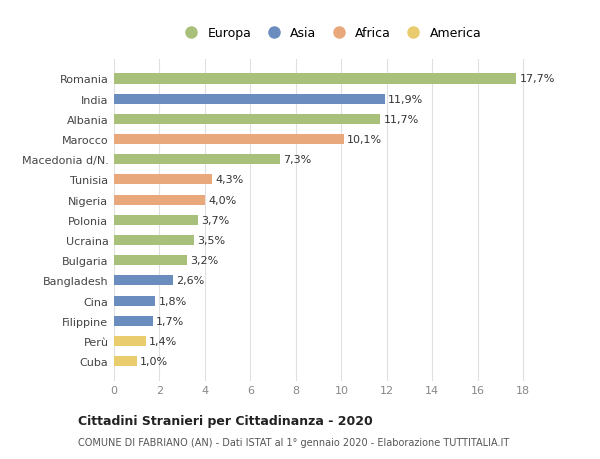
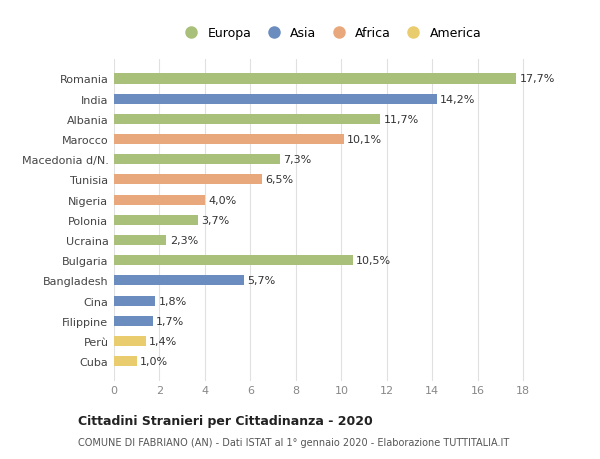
India: 11,9% -> 14,2%
Tunisia: 4,3% -> 6,5%
Ucraina: 3,5% -> 2,3%
Bulgaria: 3,2% -> 10,5%
Bangladesh: 2,6% -> 5,7%
